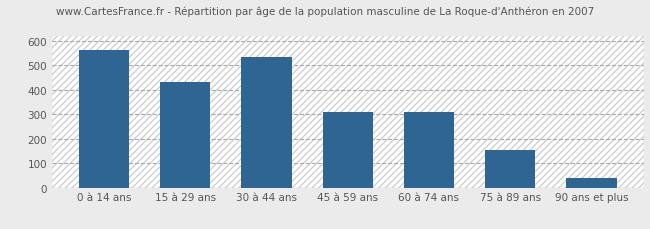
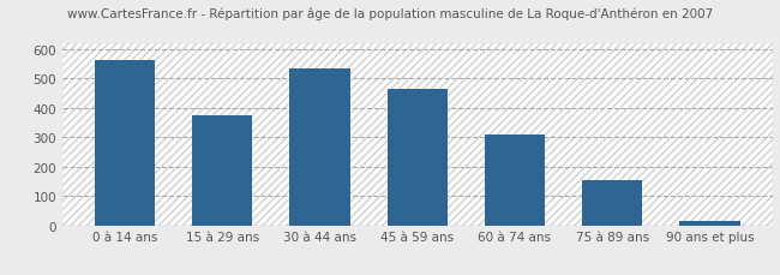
15 à 29 ans: 430 -> 373
45 à 59 ans: 310 -> 463
90 ans et plus: 40 -> 13
